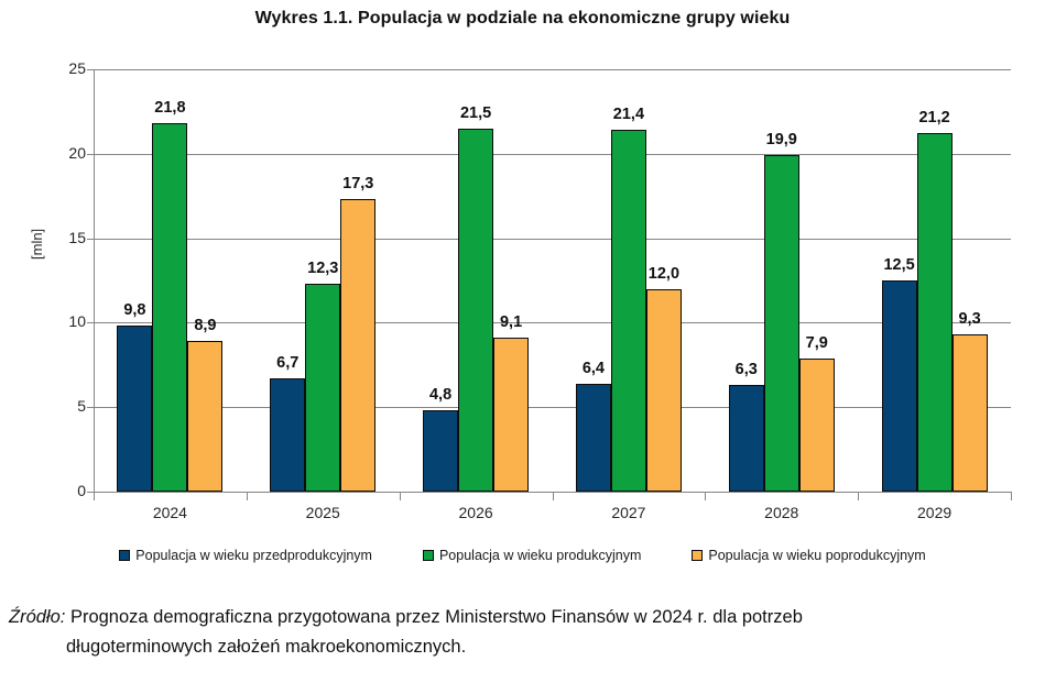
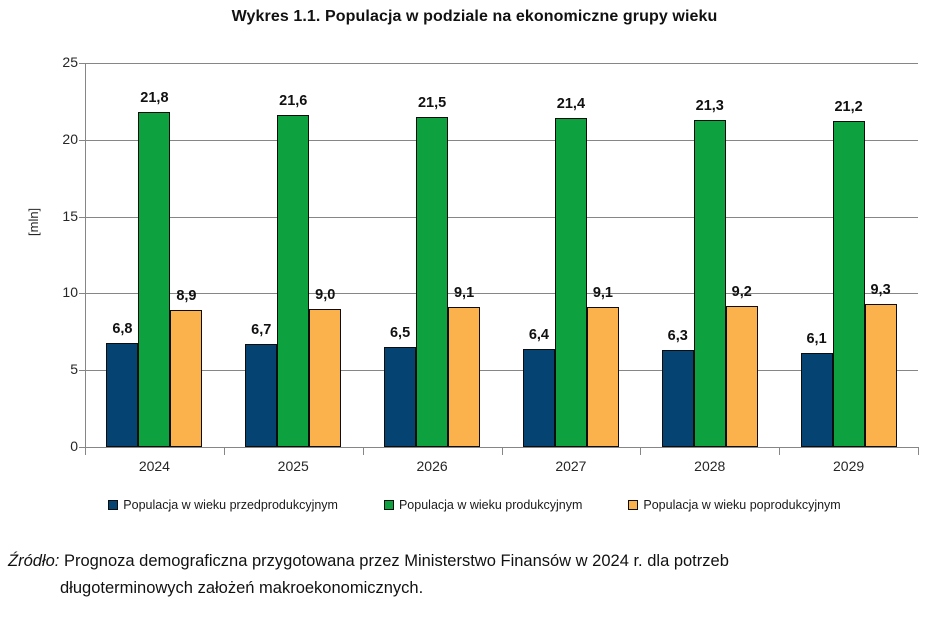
Populacja w wieku przedprodukcyjnym/2024: 9,8 -> 6,8
Populacja w wieku produkcyjnym/2025: 12,3 -> 21,6
Populacja w wieku poprodukcyjnym/2025: 17,3 -> 9,0
Populacja w wieku przedprodukcyjnym/2026: 4,8 -> 6,5
Populacja w wieku poprodukcyjnym/2027: 12,0 -> 9,1
Populacja w wieku produkcyjnym/2028: 19,9 -> 21,3
Populacja w wieku poprodukcyjnym/2028: 7,9 -> 9,2
Populacja w wieku przedprodukcyjnym/2029: 12,5 -> 6,1
